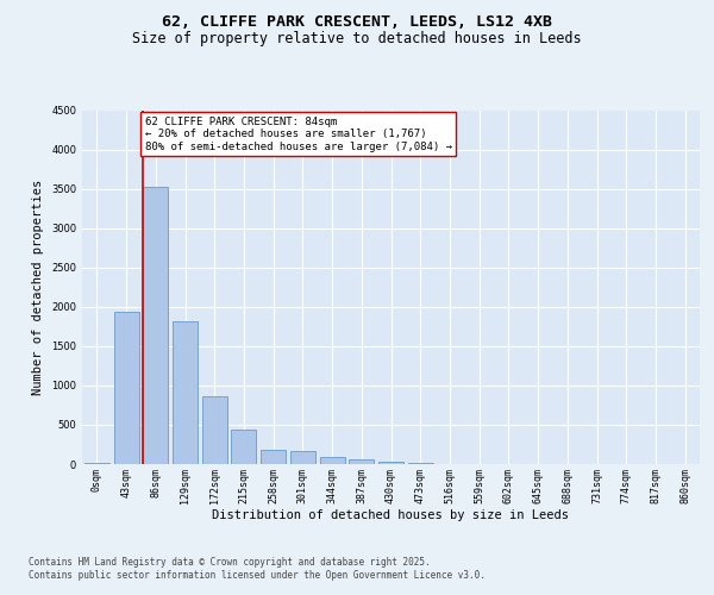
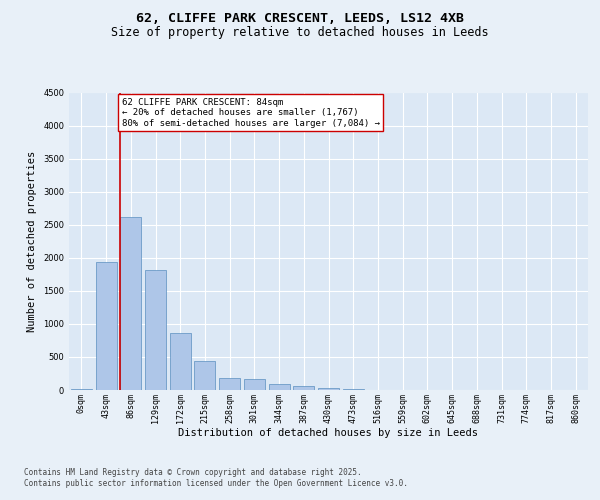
86sqm: 3530 -> 2620
